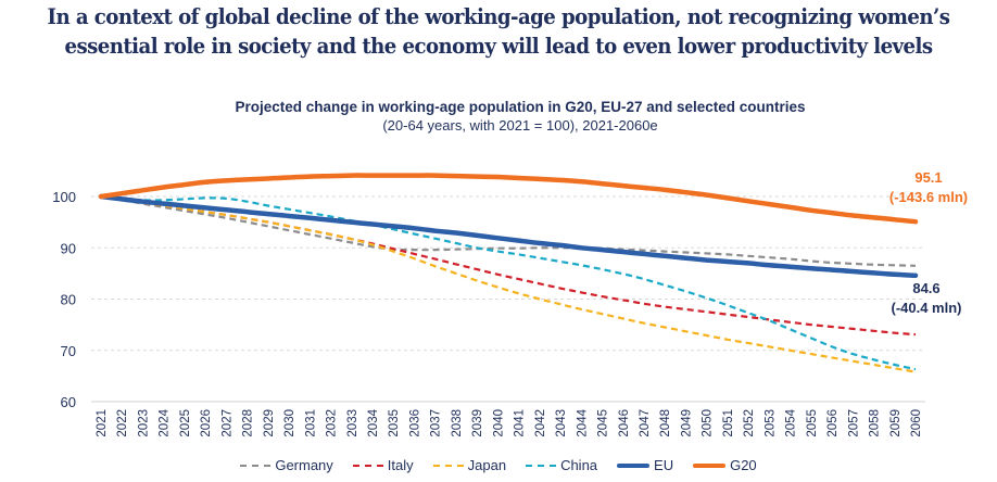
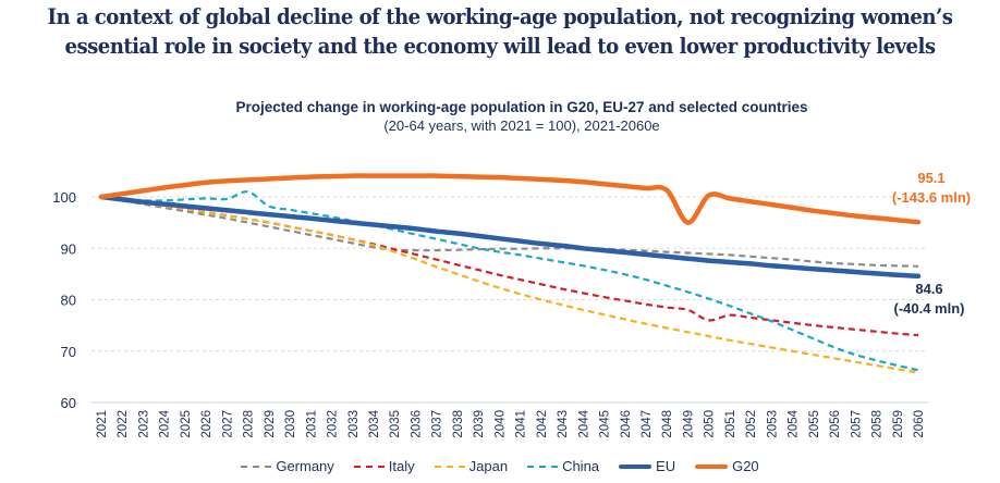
China/2028: 99 -> 101
G20/2049: 101 -> 95
Italy/2050: 78 -> 76
